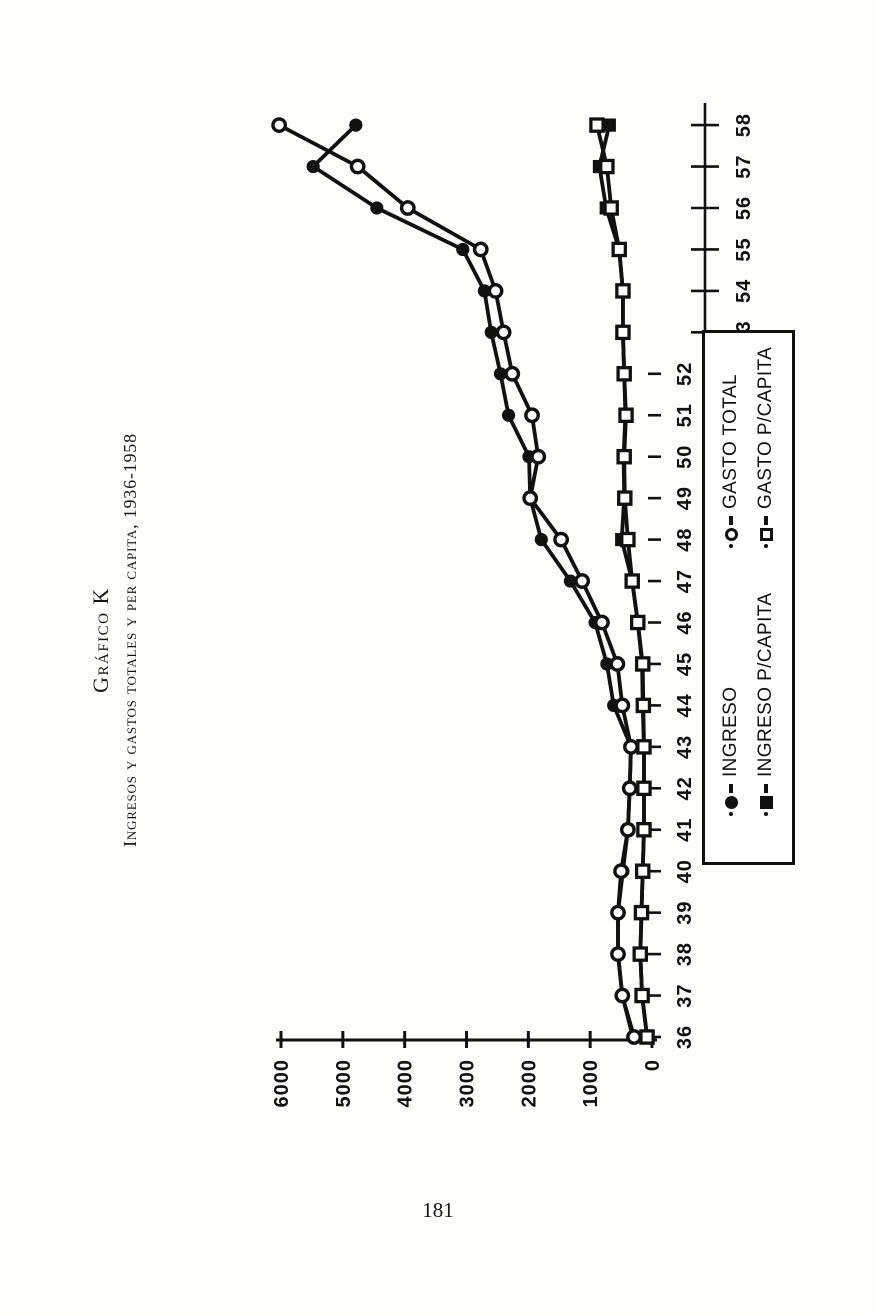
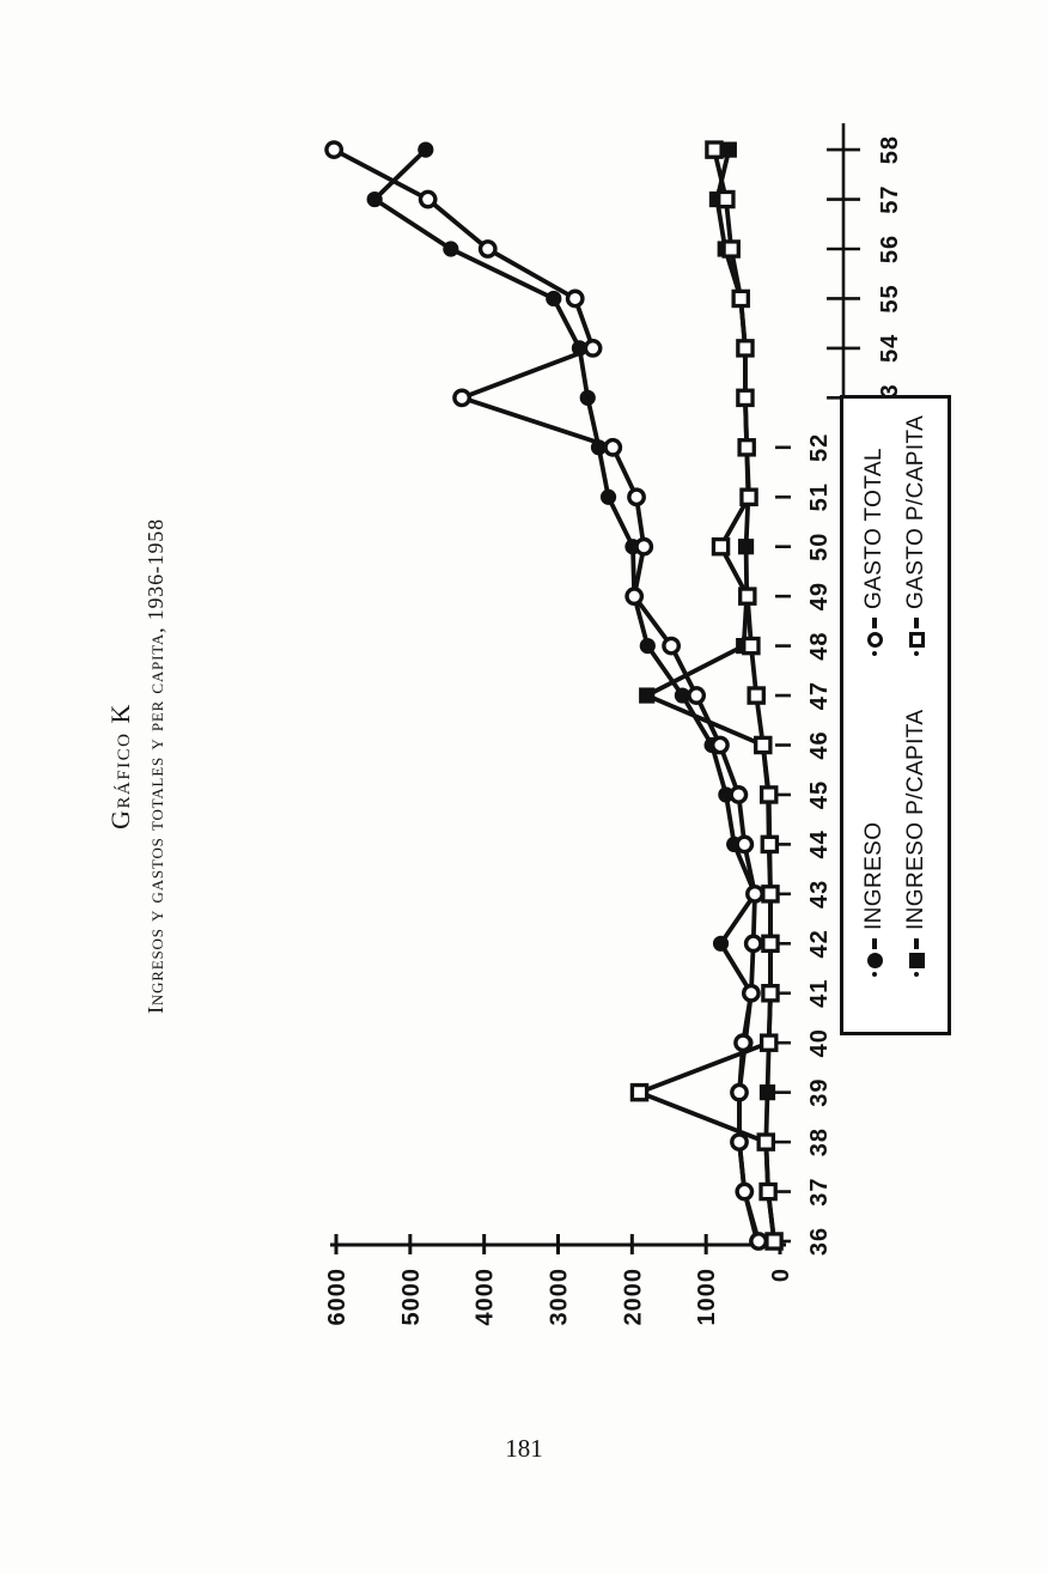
GASTO P/CAPITA/39: 200 -> 1900
INGRESO/42: 400 -> 800
INGRESO P/CAPITA/47: 300 -> 1800
GASTO P/CAPITA/50: 400 -> 800
GASTO TOTAL/53: 2400 -> 4300
